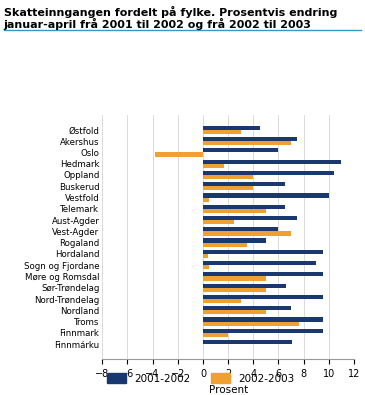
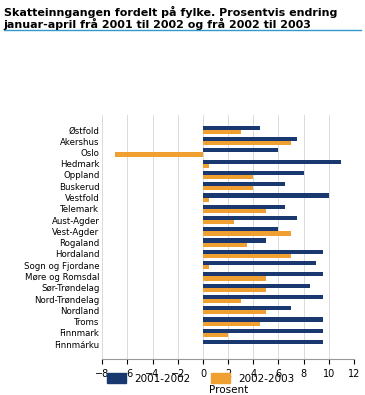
2002-2003/Oslo: -3.8 -> -7.0
2002-2003/Hedmark: 1.7 -> 0.5
2001-2002/Oppland: 10.4 -> 8.0
2002-2003/Hordaland: 0.4 -> 7.0
2001-2002/Sør-Trøndelag: 6.6 -> 8.5
2002-2003/Troms: 7.6 -> 4.5
2001-2002/Finnmárku: 7.1 -> 9.5
